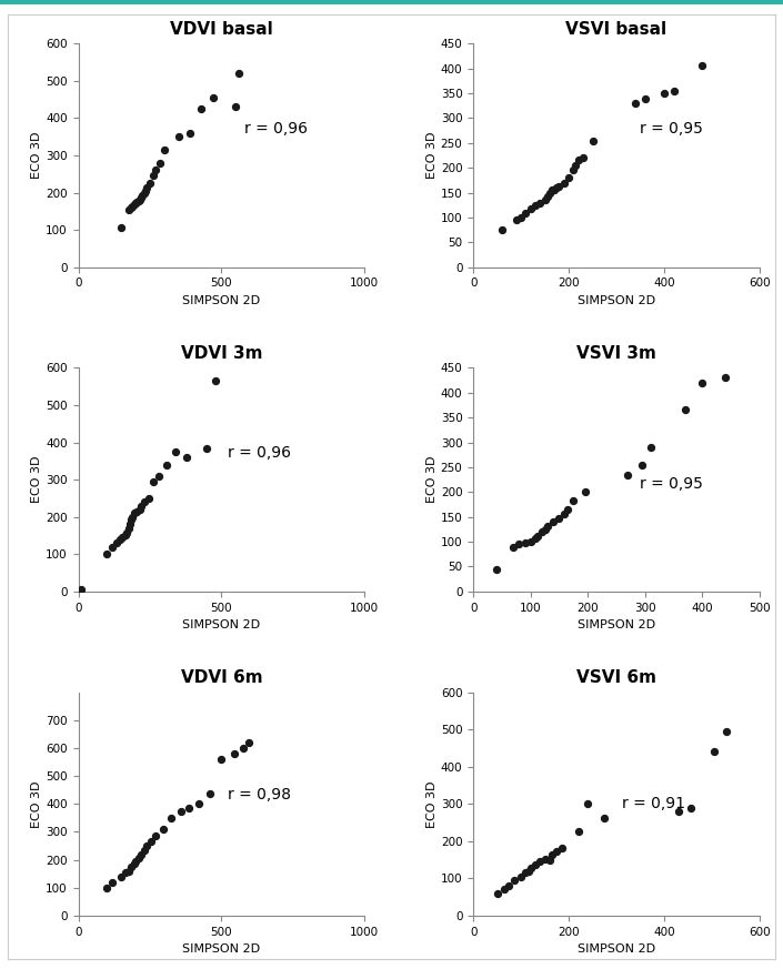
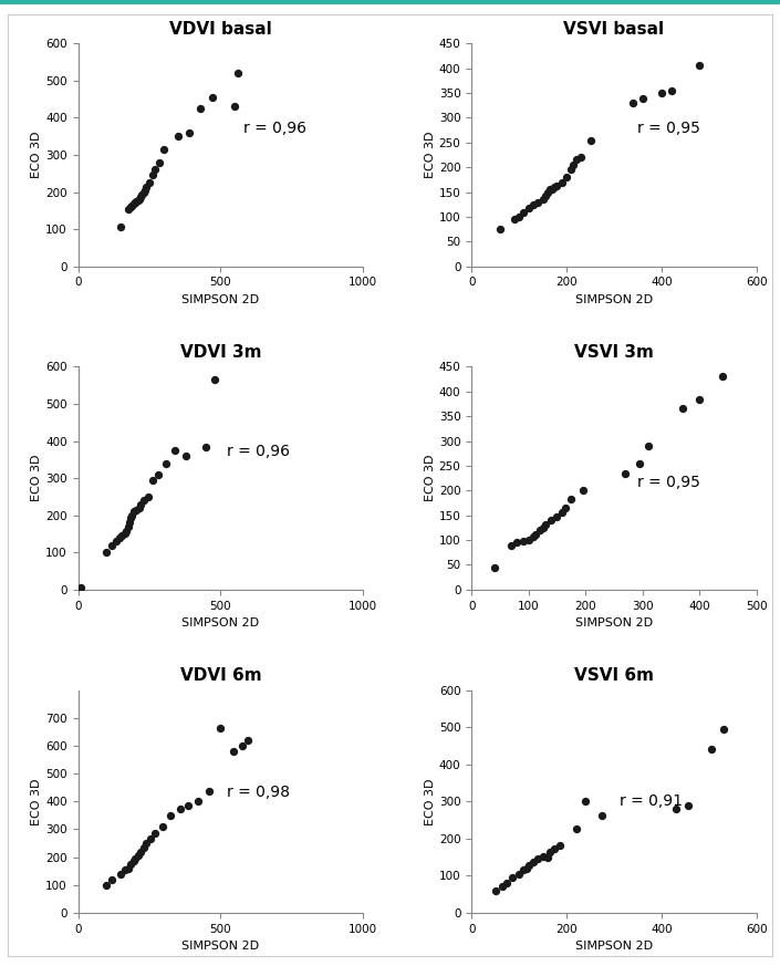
VSVI 3m/400: 420 -> 385
VDVI 6m/500: 560 -> 665
